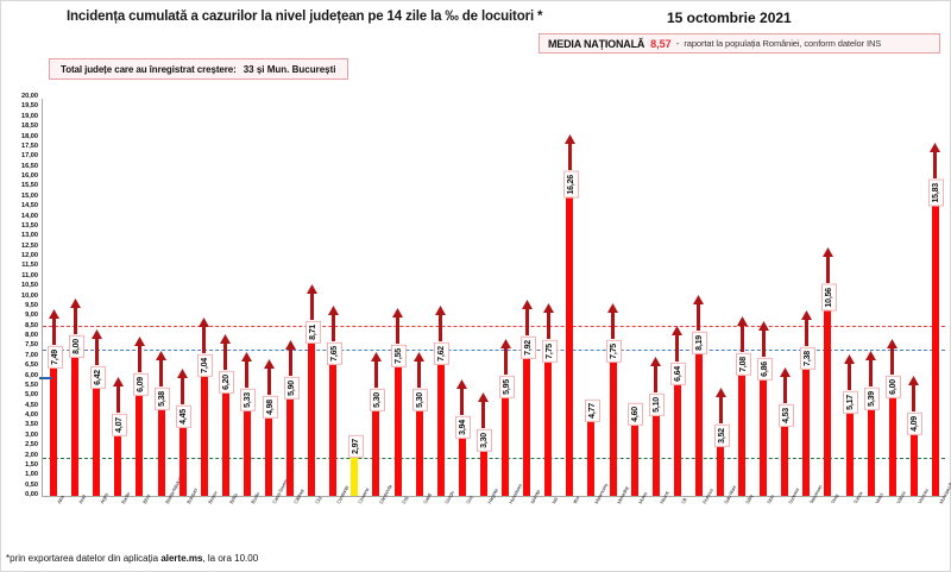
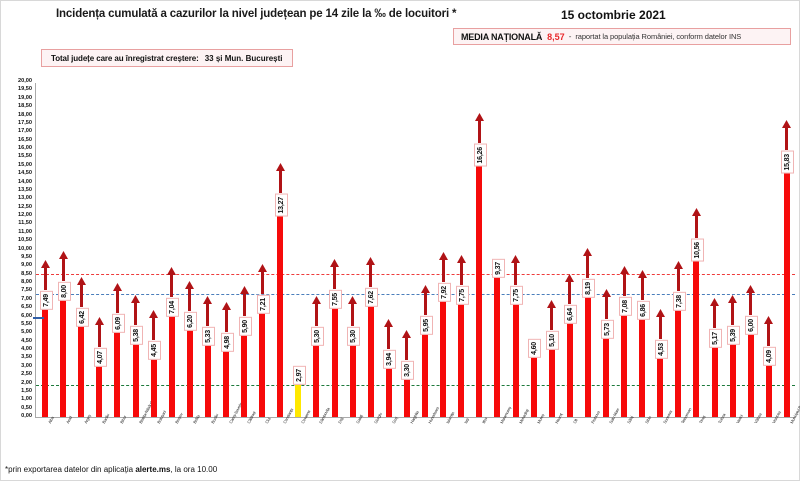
Cluj: 8,71 -> 7,21
Constanța: 7,65 -> 13,27
Maramureș: 4,77 -> 9,37
Satu Mare: 3,52 -> 5,73
